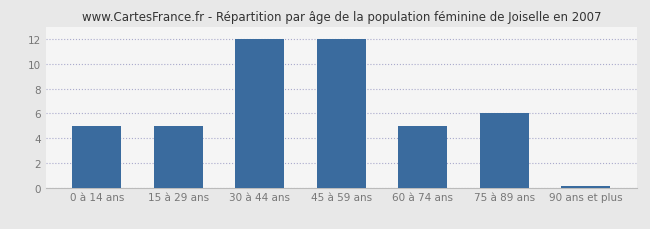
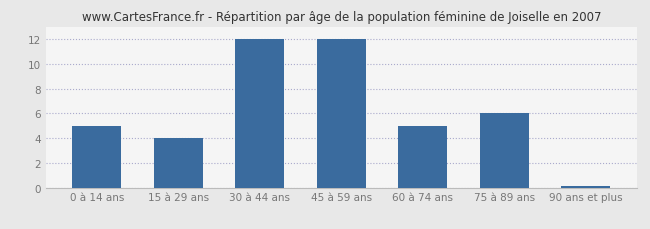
15 à 29 ans: 5.0 -> 4.0
